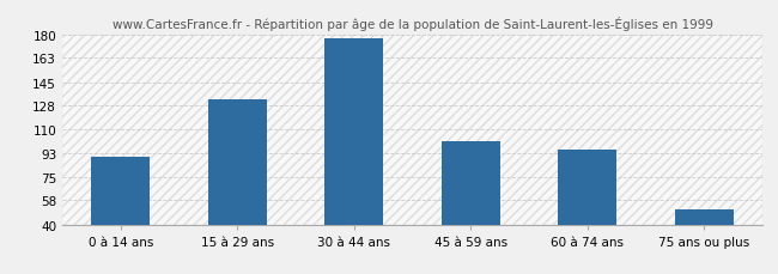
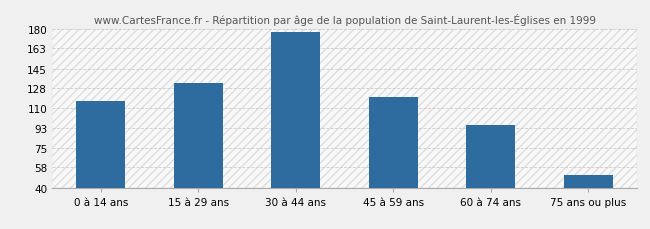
0 à 14 ans: 90 -> 116
45 à 59 ans: 101 -> 120
